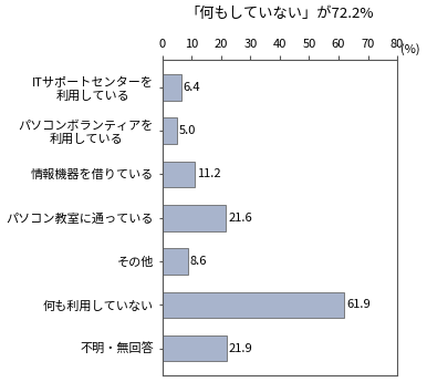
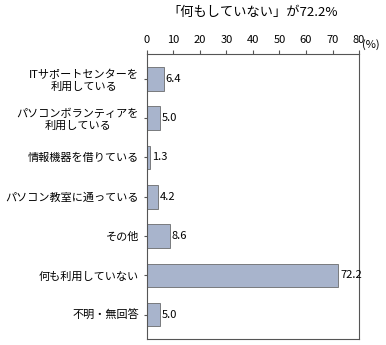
情報機器を借りている: 11.2 -> 1.3
パソコン教室に通っている: 21.6 -> 4.2
何も利用していない: 61.9 -> 72.2
不明・無回答: 21.9 -> 5.0
